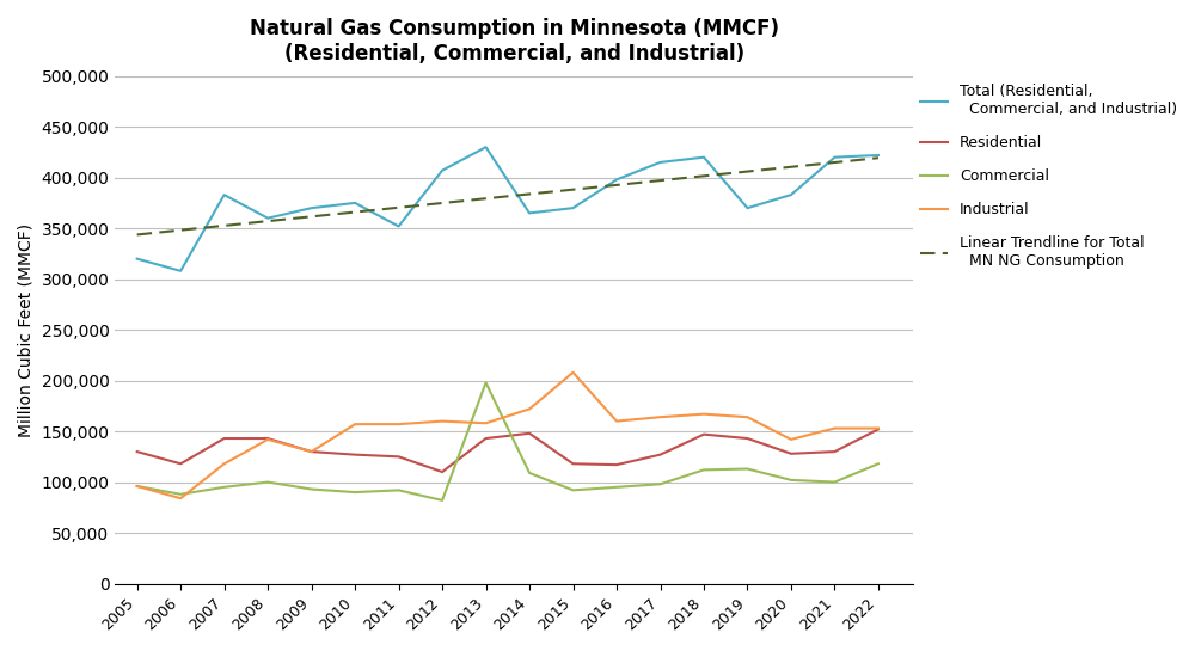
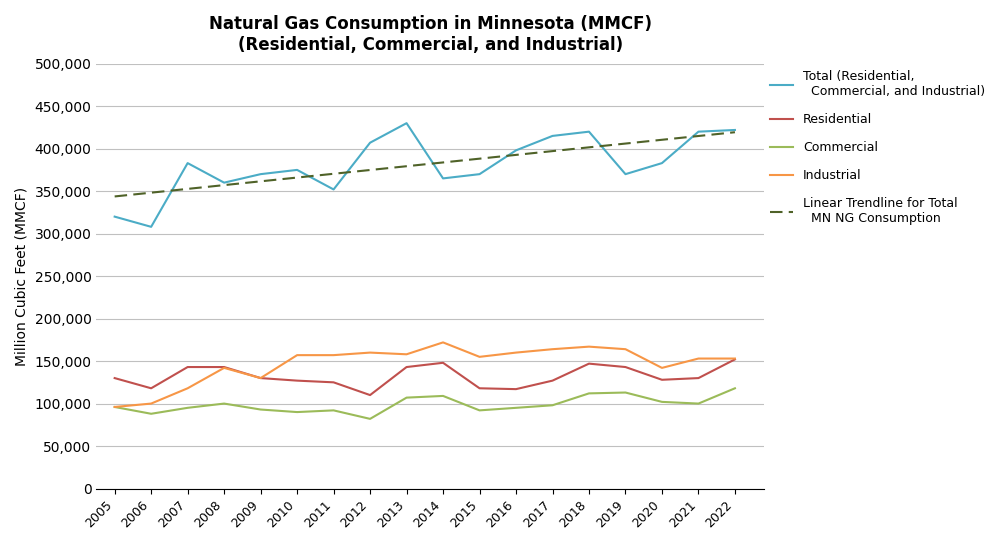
Industrial/2006: 84,000 -> 100,000
Commercial/2013: 198,000 -> 107,000
Industrial/2015: 208,000 -> 155,000
